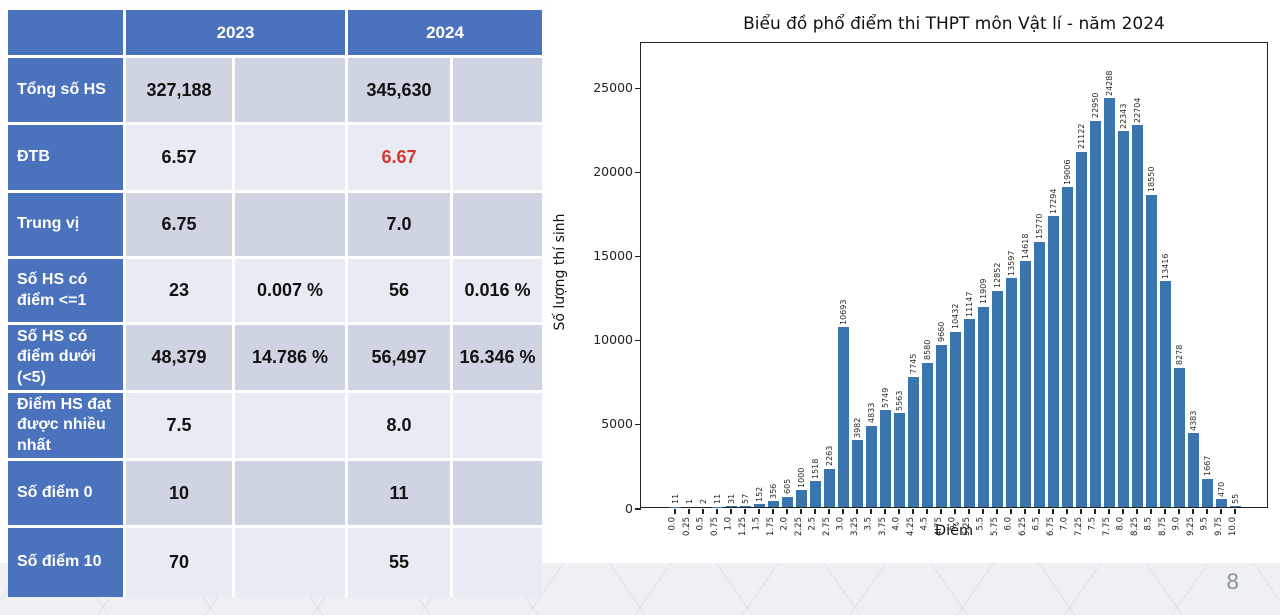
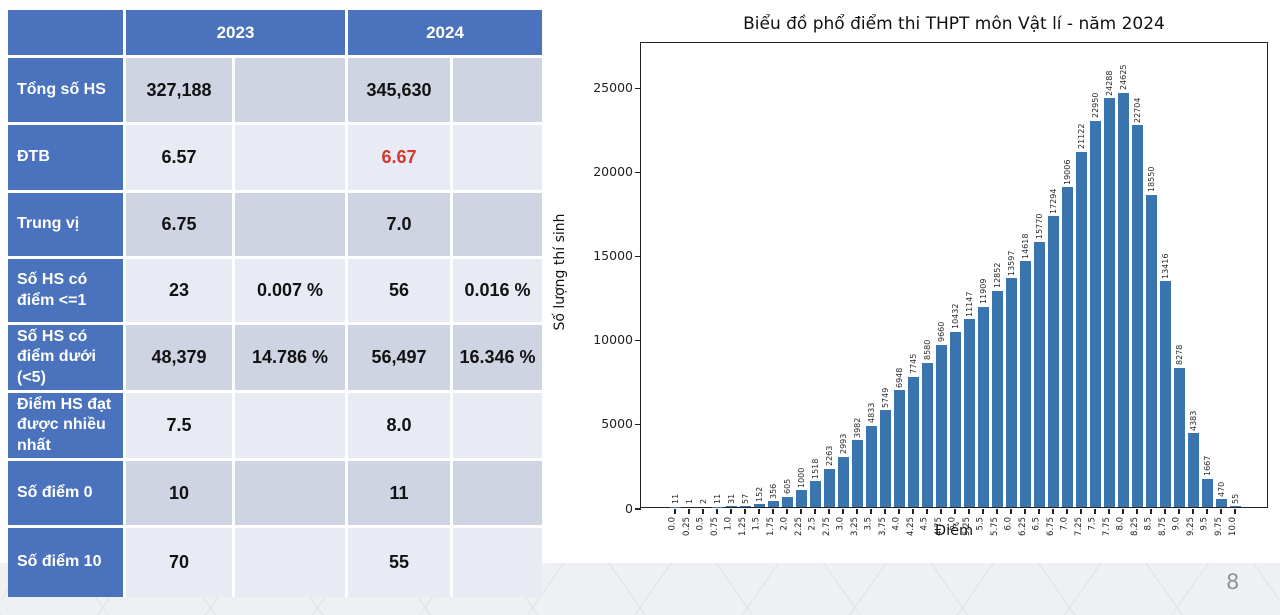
3.0: 10693 -> 2993
4.0: 5563 -> 6948
8.0: 22343 -> 24625
